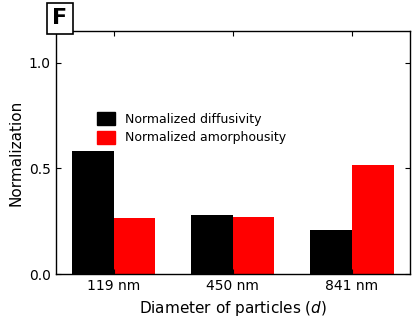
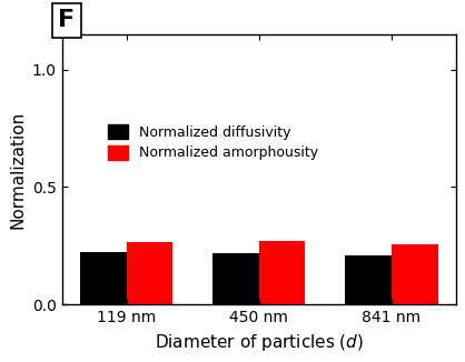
Normalized diffusivity/119 nm: 0.580 -> 0.225
Normalized diffusivity/450 nm: 0.280 -> 0.218
Normalized amorphousity/841 nm: 0.515 -> 0.258
